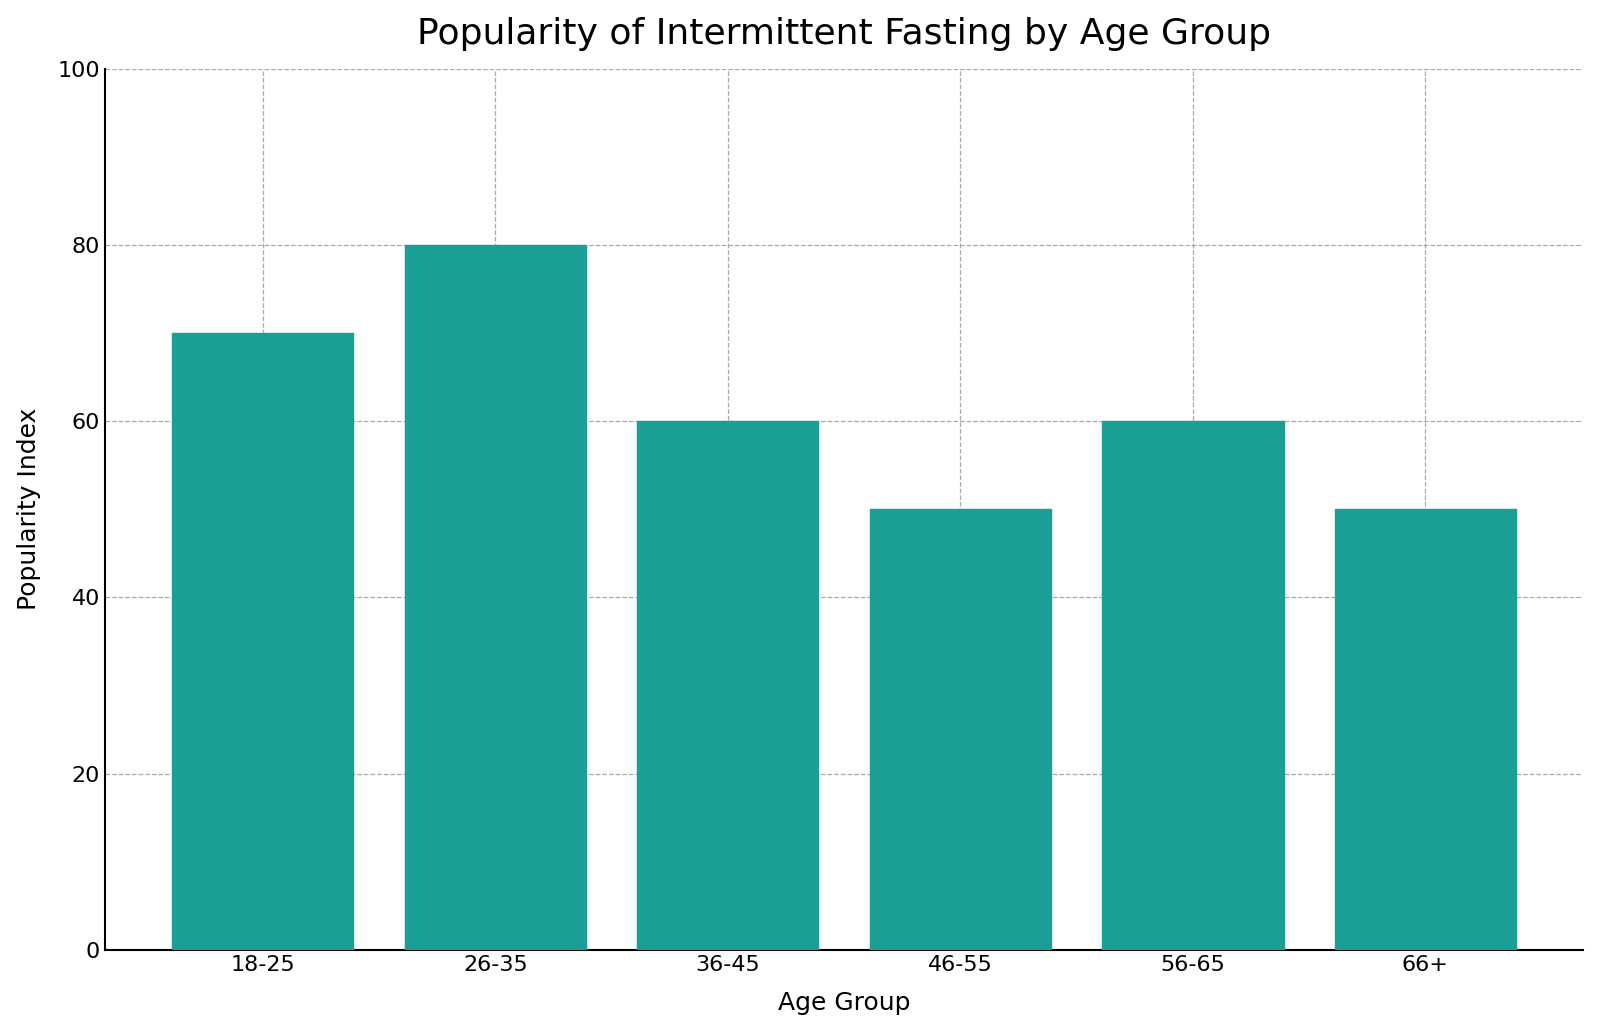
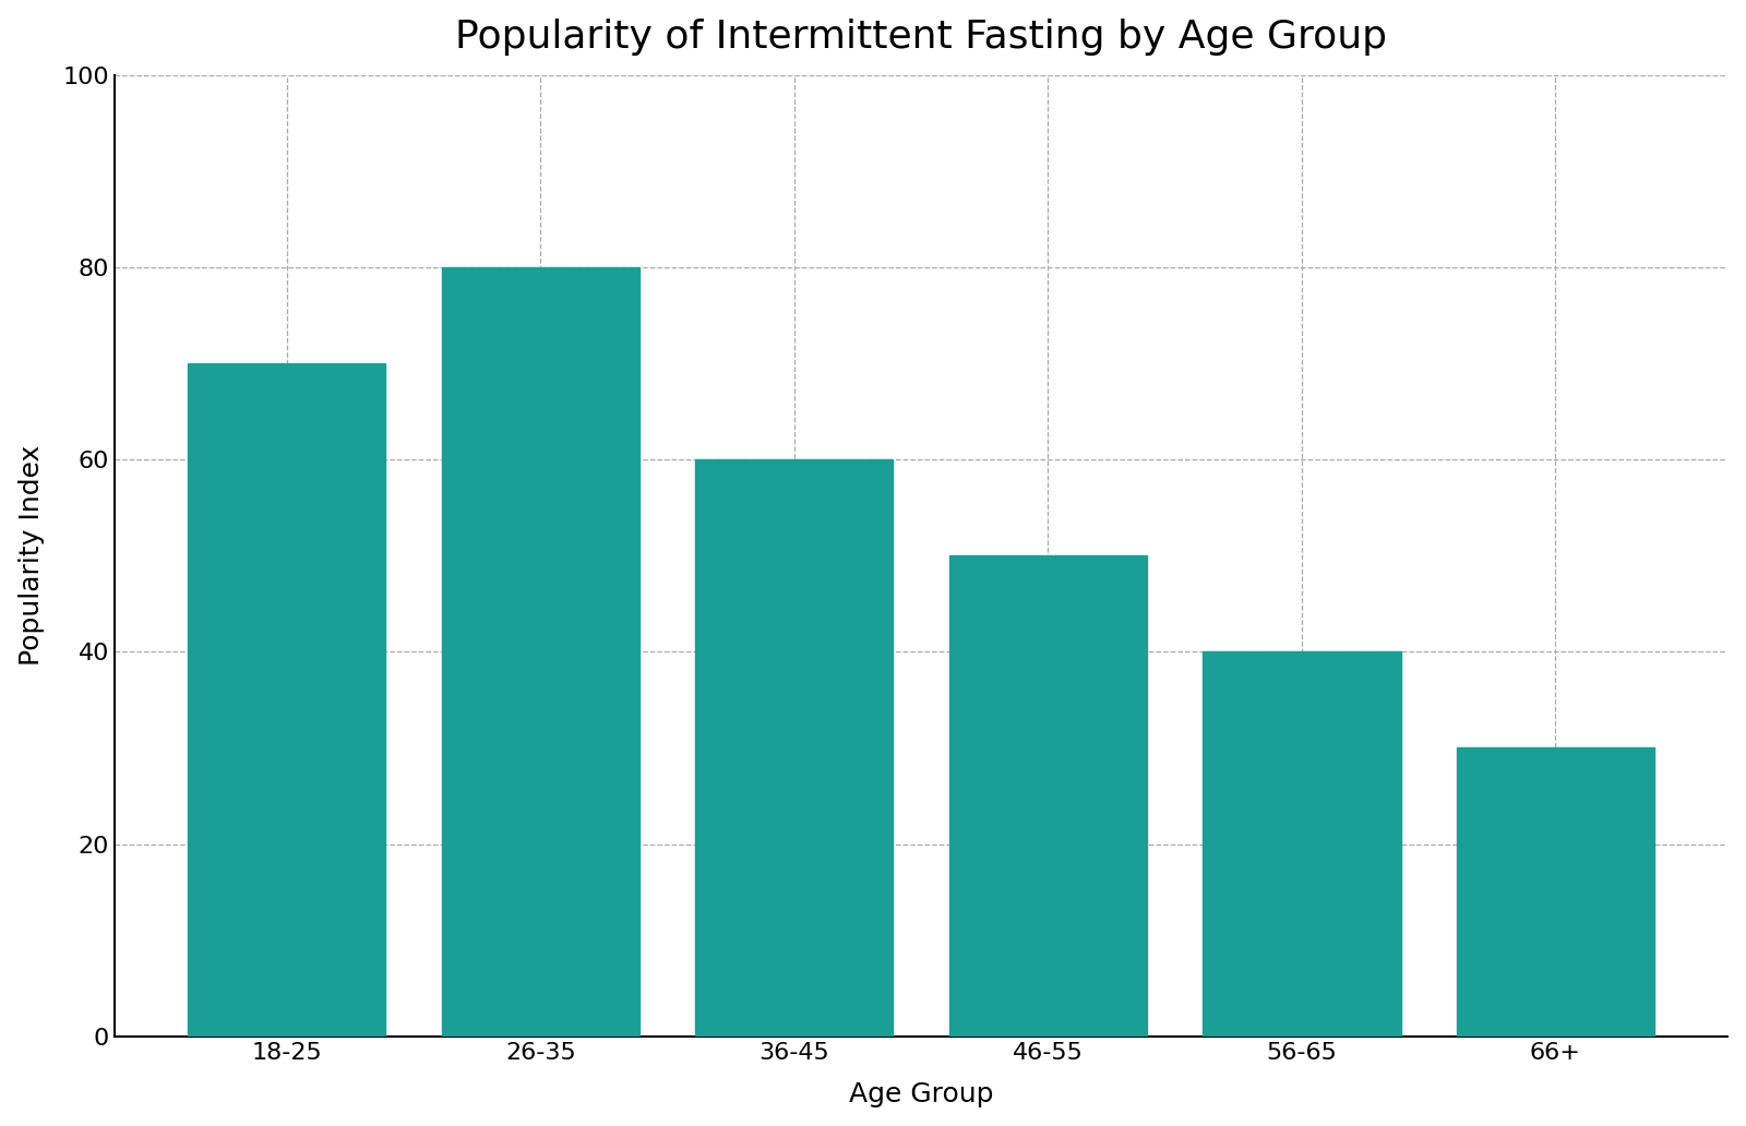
56-65: 60 -> 40
66+: 50 -> 30
